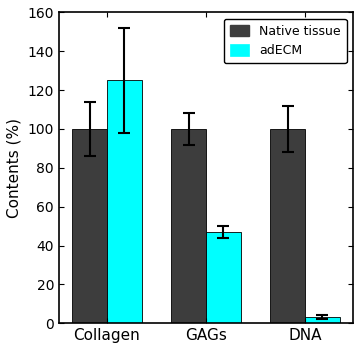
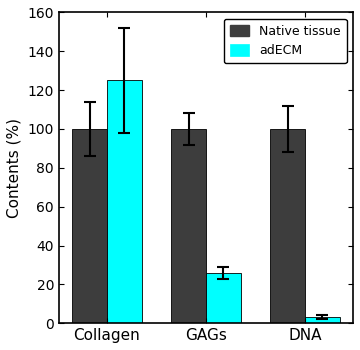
adECM/GAGs: 47 -> 26
